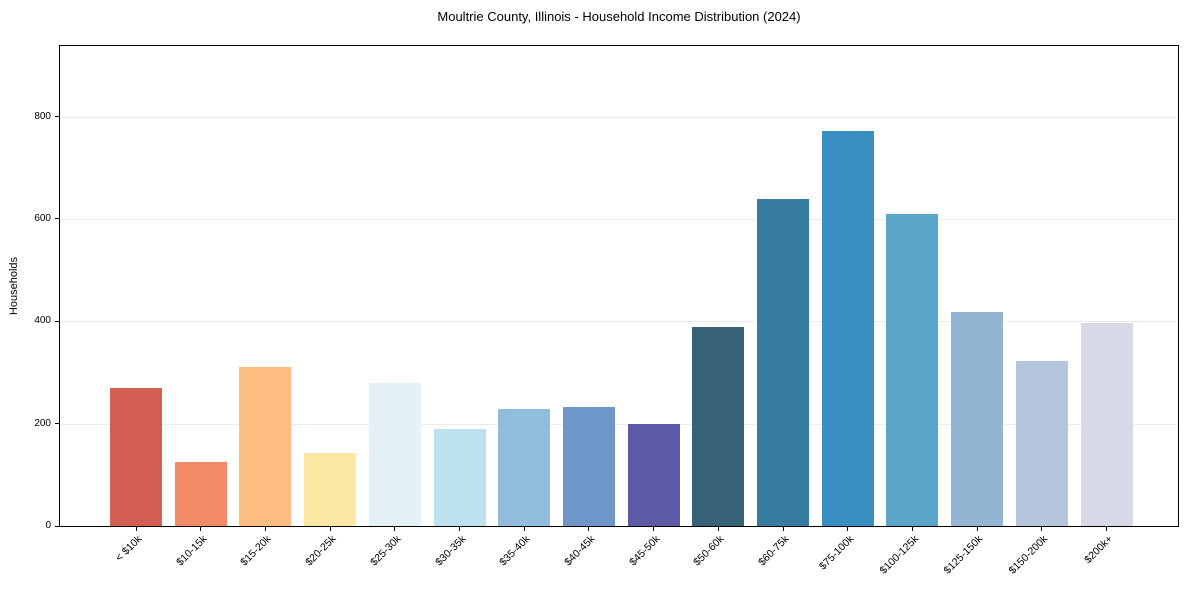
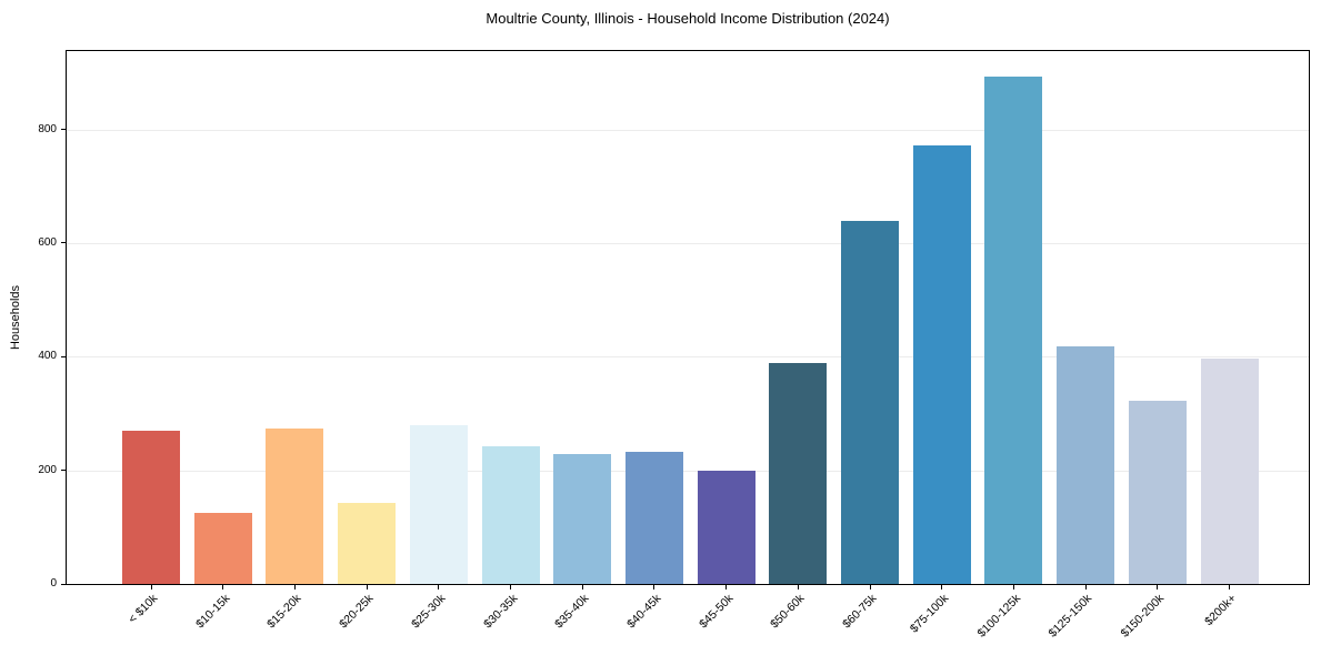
$15-20k: 310 -> 270
$30-35k: 190 -> 240
$100-125k: 610 -> 890
